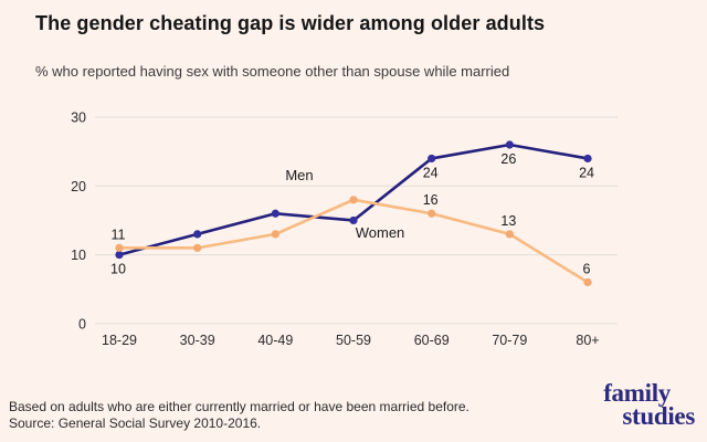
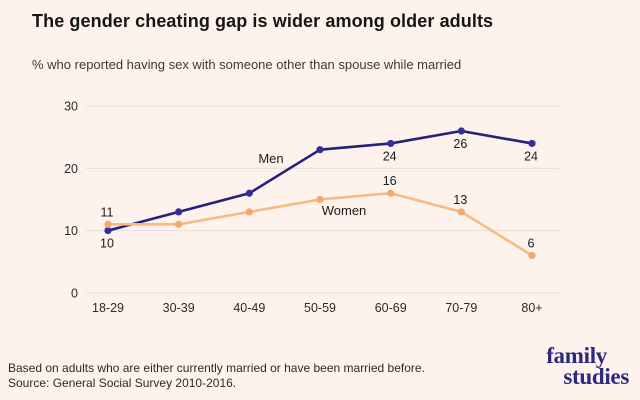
Men/50-59: 15 -> 23
Women/50-59: 18 -> 15
